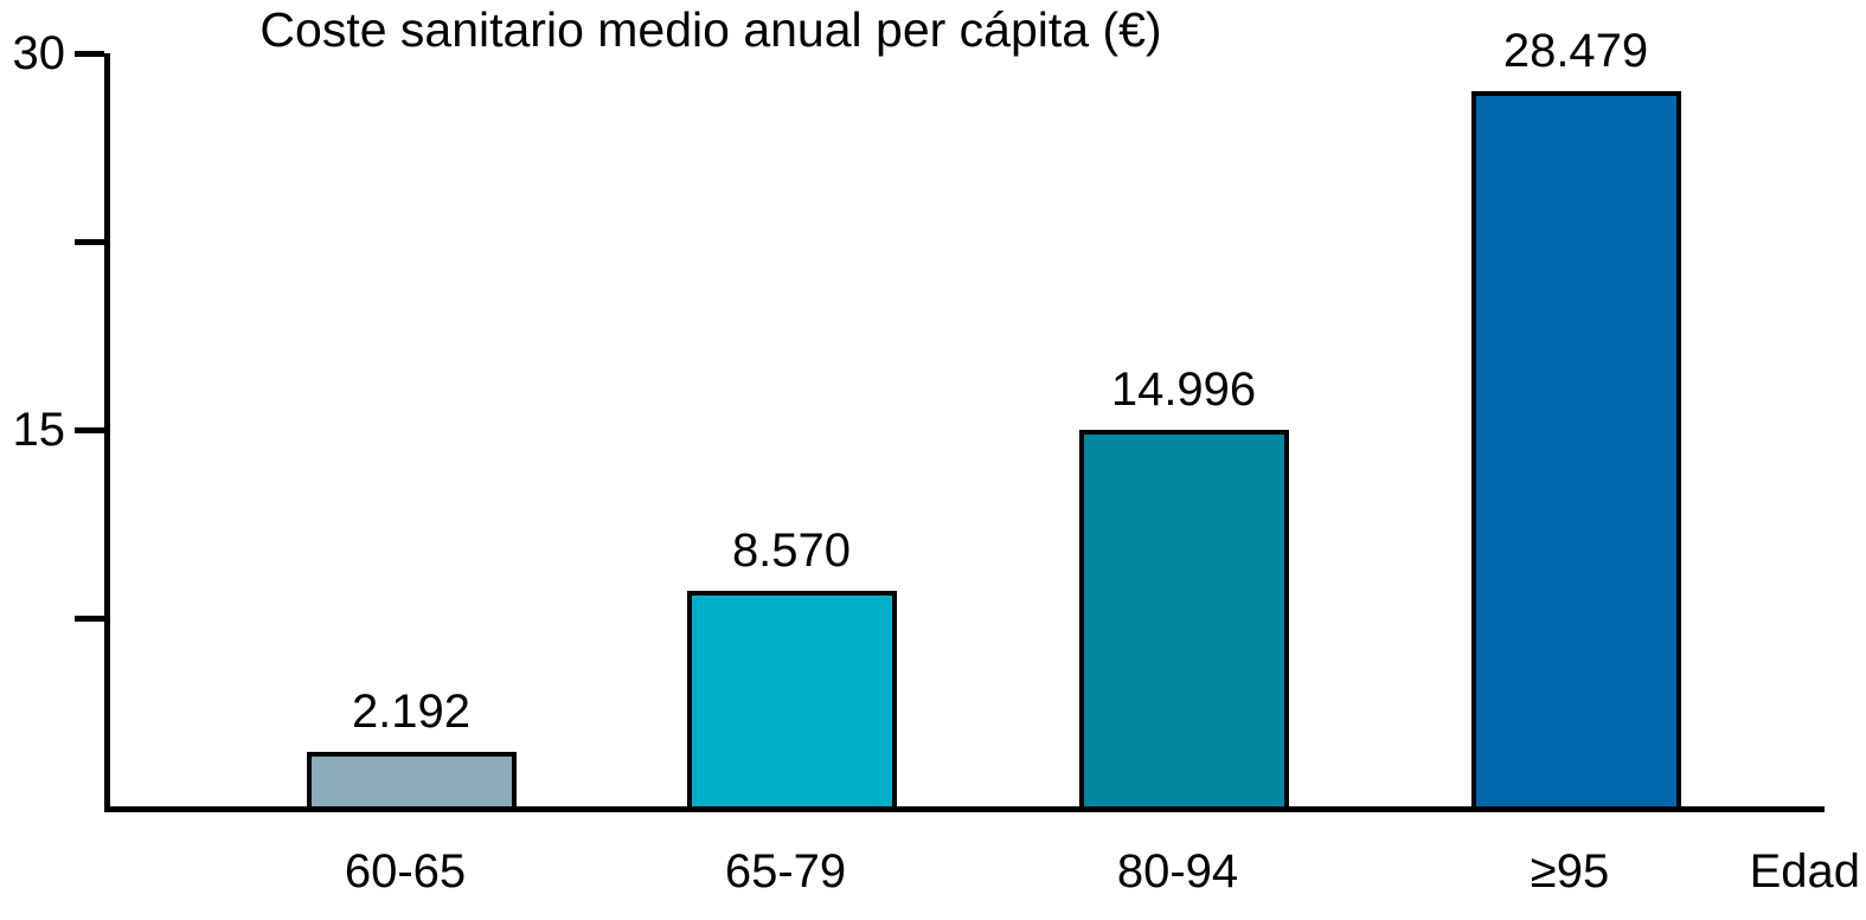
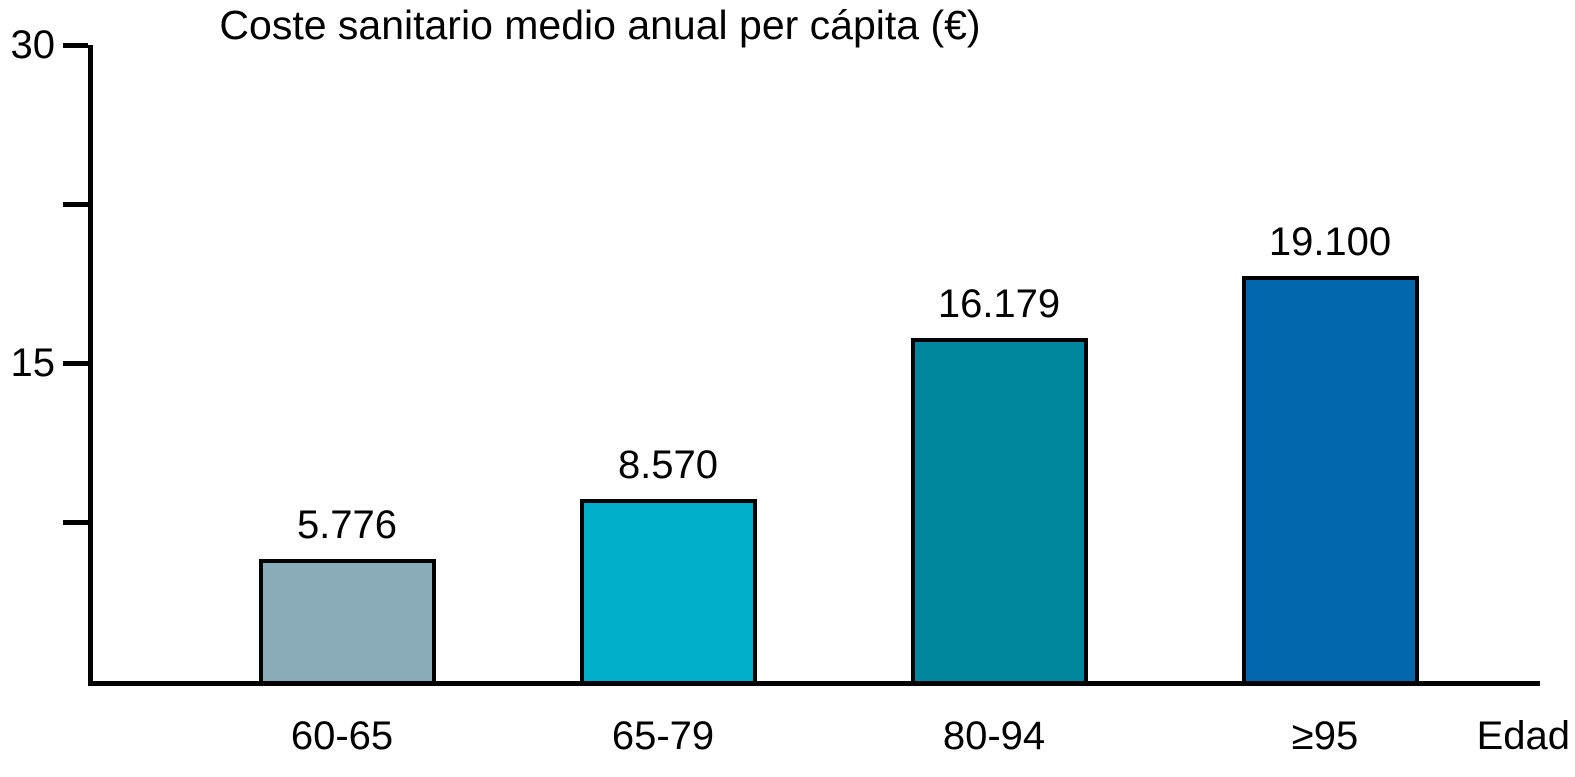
60-65: 2.192 -> 5.776
80-94: 14.996 -> 16.179
≥95: 28.479 -> 19.100
